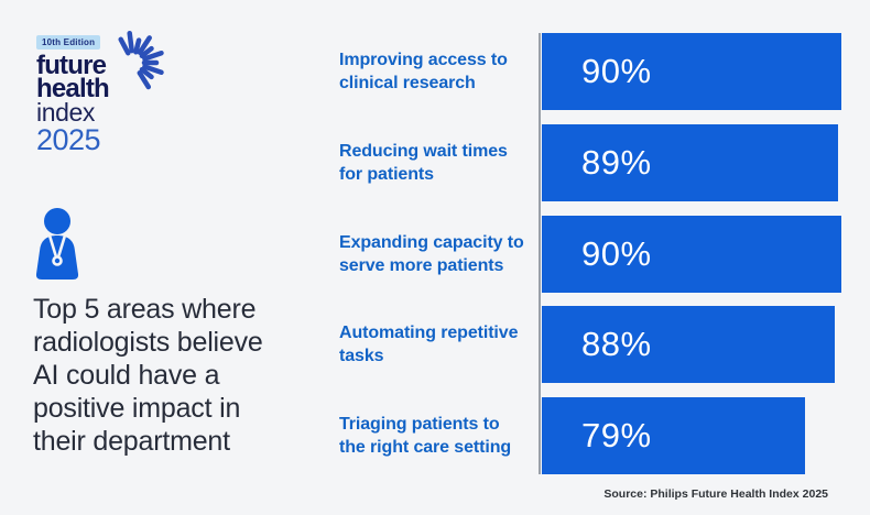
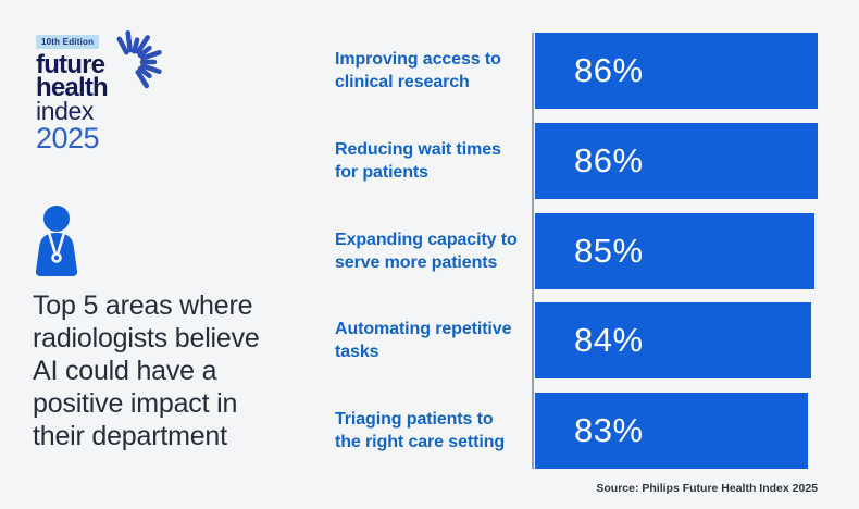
Improving access to clinical research: 90% -> 86%
Reducing wait times for patients: 89% -> 86%
Expanding capacity to serve more patients: 90% -> 85%
Automating repetitive tasks: 88% -> 84%
Triaging patients to the right care setting: 79% -> 83%
